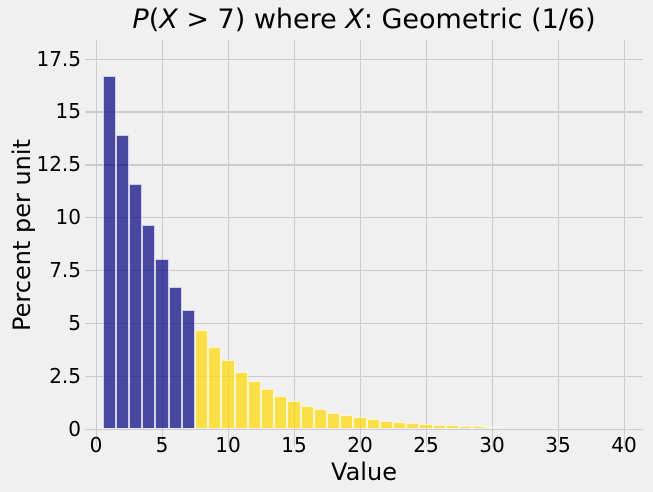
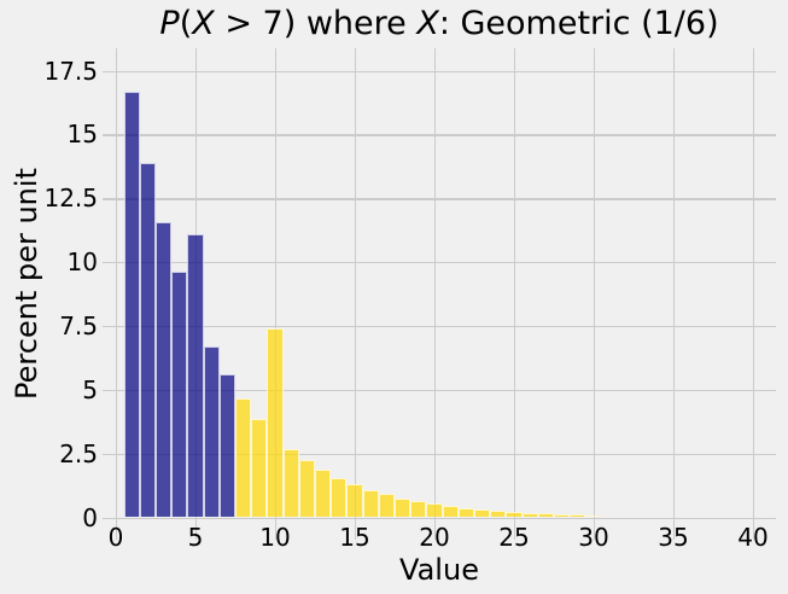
5: 8.0 -> 11.1
10: 3.2 -> 7.4
